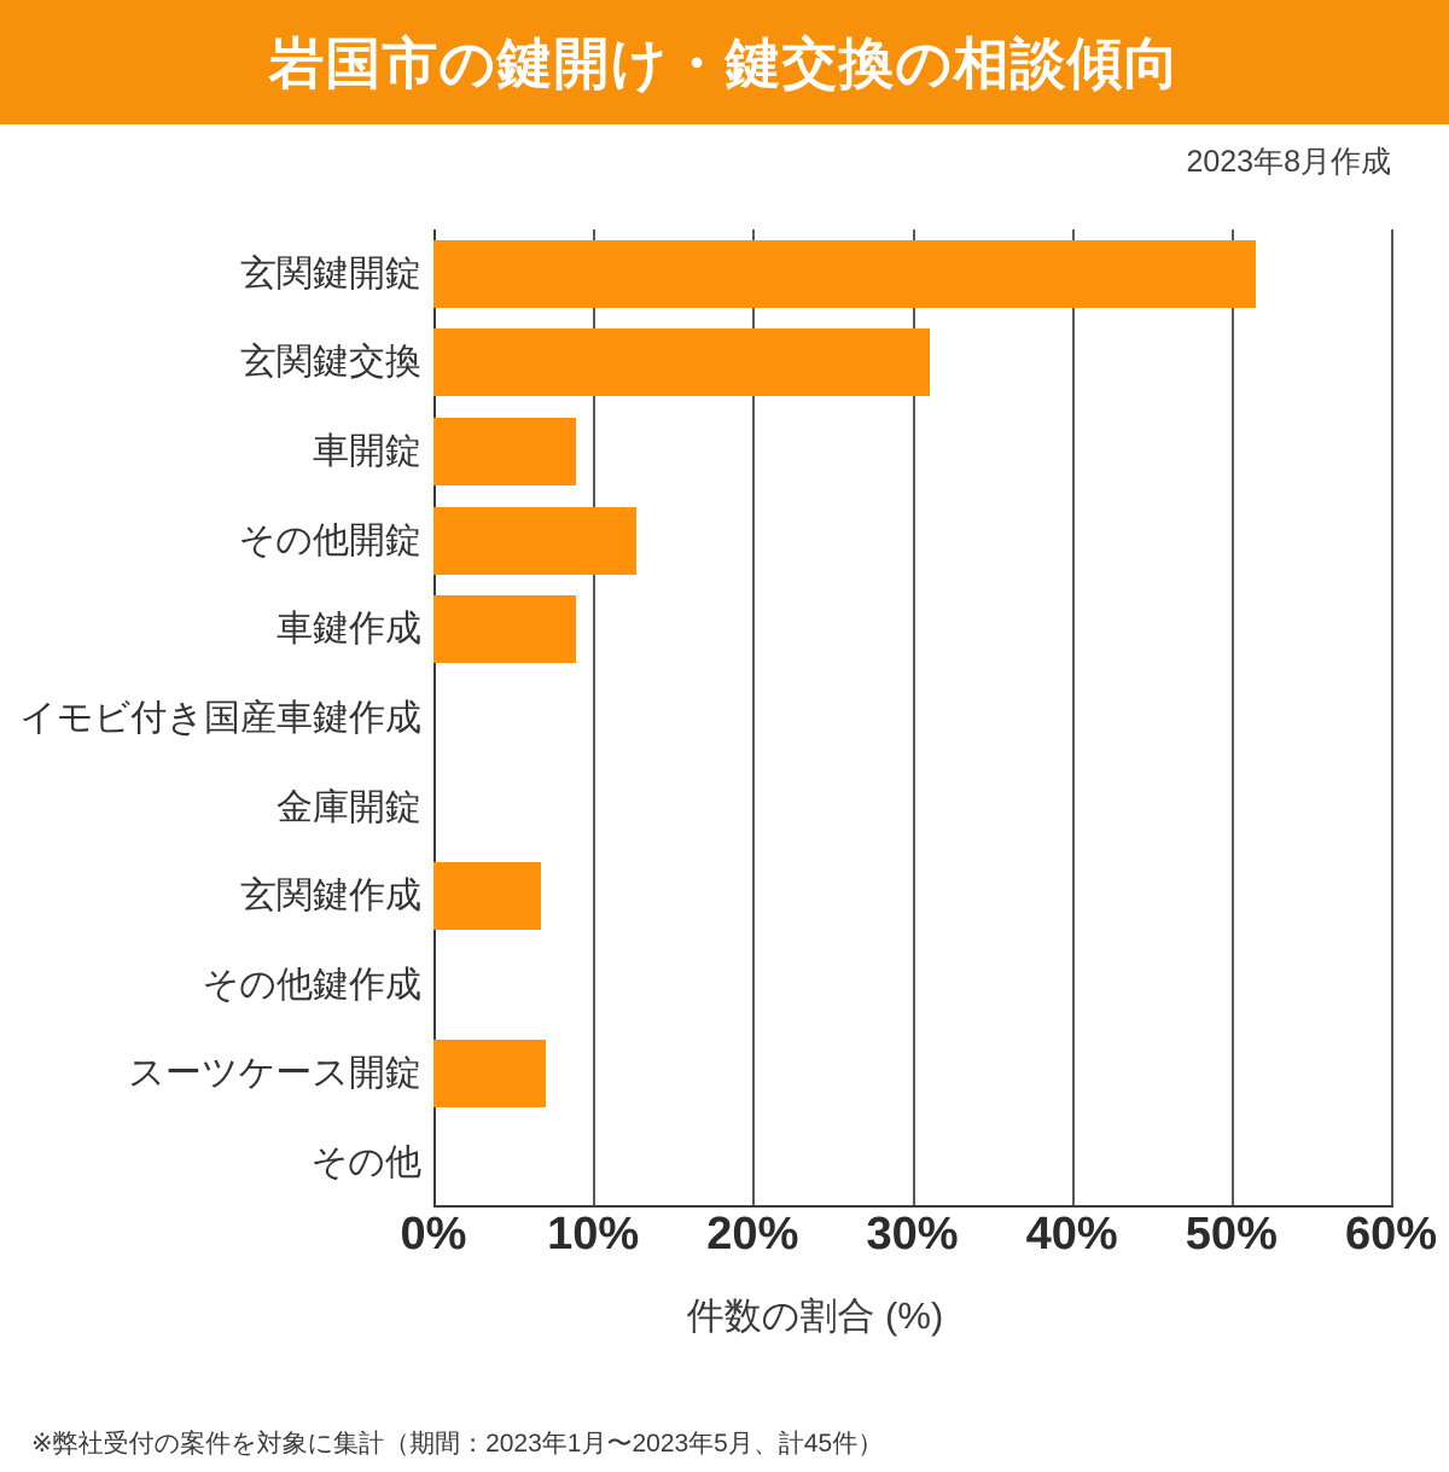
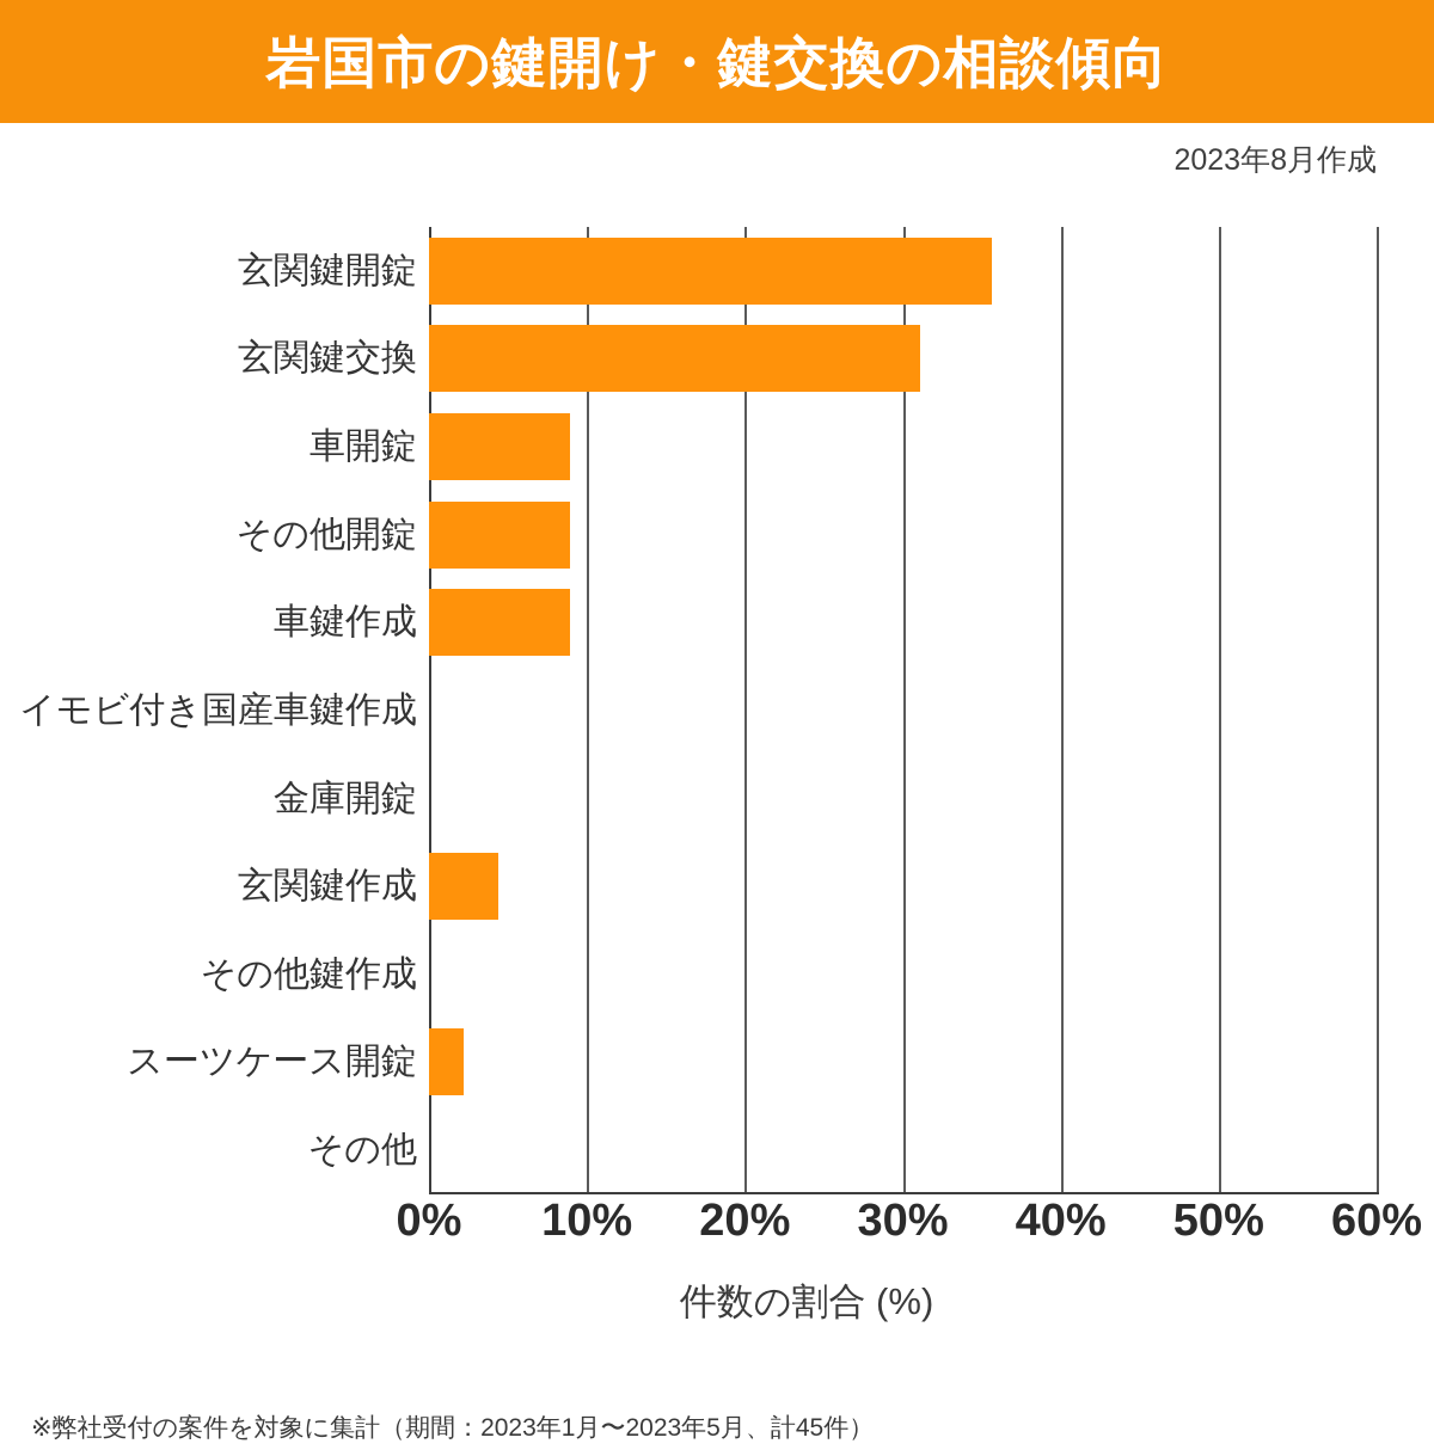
玄関鍵開錠: 51.5% -> 35.6%
その他開錠: 12.7% -> 8.9%
玄関鍵作成: 6.7% -> 4.4%
スーツケース開錠: 7.0% -> 2.2%
